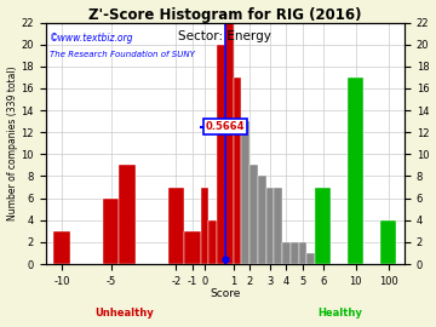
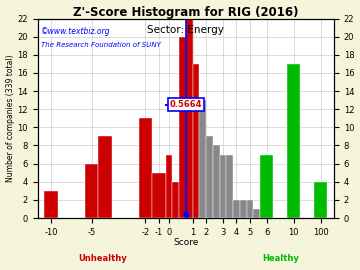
-2: 7 -> 11
-1: 3 -> 5
